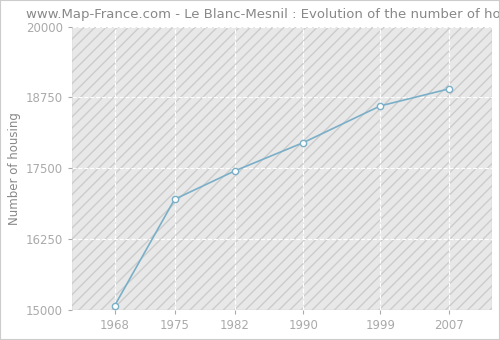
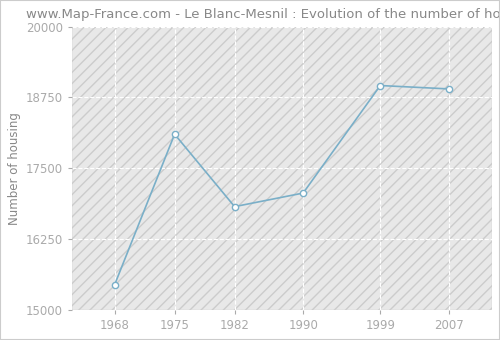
1968: 15070 -> 15440
1975: 16950 -> 18100
1982: 17450 -> 16820
1990: 17950 -> 17060
1999: 18600 -> 18960
